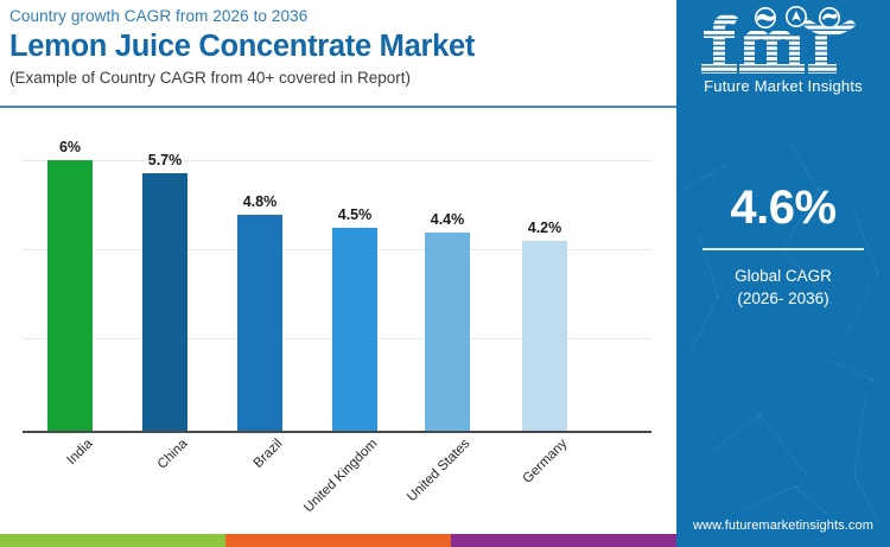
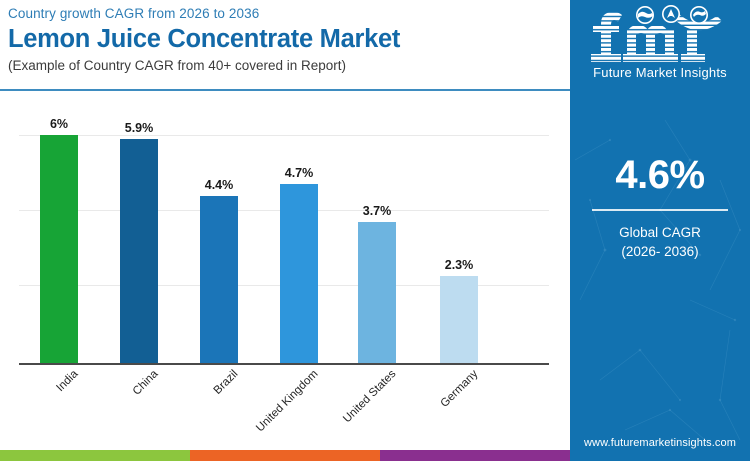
China: 5.7% -> 5.9%
Brazil: 4.8% -> 4.4%
United Kingdom: 4.5% -> 4.7%
United States: 4.4% -> 3.7%
Germany: 4.2% -> 2.3%
